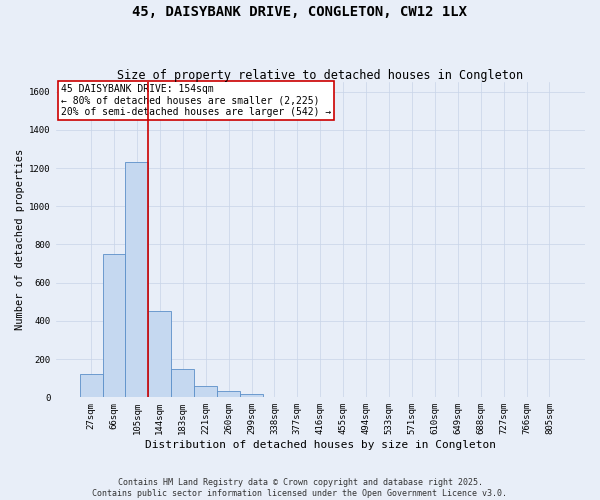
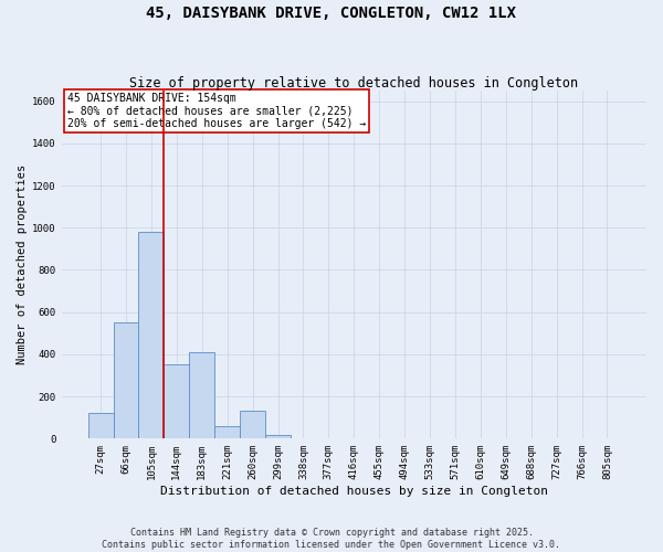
66sqm: 750 -> 550
105sqm: 1230 -> 980
144sqm: 450 -> 350
183sqm: 150 -> 410
260sqm: 40 -> 130
